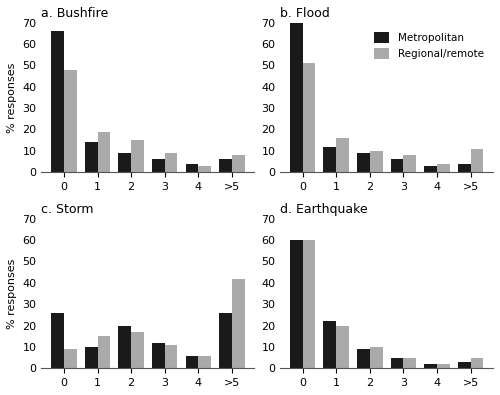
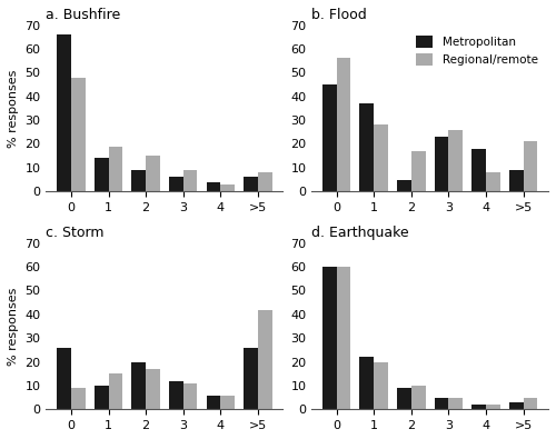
b. Flood/Metropolitan/0: 70 -> 45
b. Flood/Regional/remote/0: 51 -> 56
b. Flood/Metropolitan/1: 12 -> 37
b. Flood/Regional/remote/1: 16 -> 28
b. Flood/Metropolitan/2: 9 -> 5
b. Flood/Regional/remote/2: 10 -> 17
b. Flood/Metropolitan/3: 6 -> 23
b. Flood/Regional/remote/3: 8 -> 26
b. Flood/Metropolitan/4: 3 -> 18
b. Flood/Regional/remote/4: 4 -> 8
b. Flood/Metropolitan/>5: 4 -> 9
b. Flood/Regional/remote/>5: 11 -> 21
